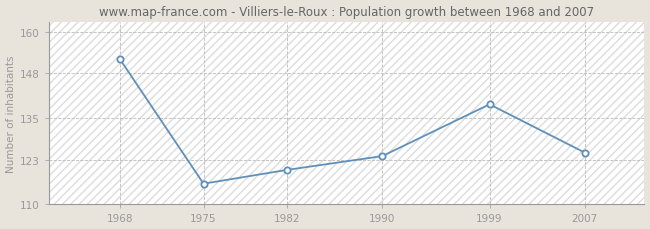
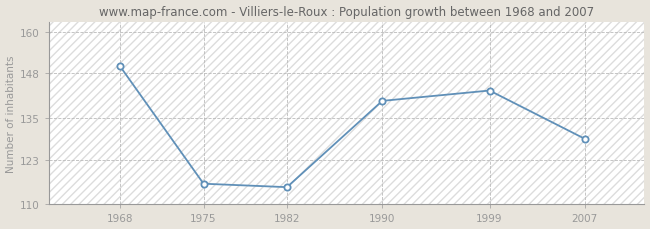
1968: 152 -> 150
1982: 120 -> 115
1990: 124 -> 140
1999: 139 -> 143
2007: 125 -> 129
